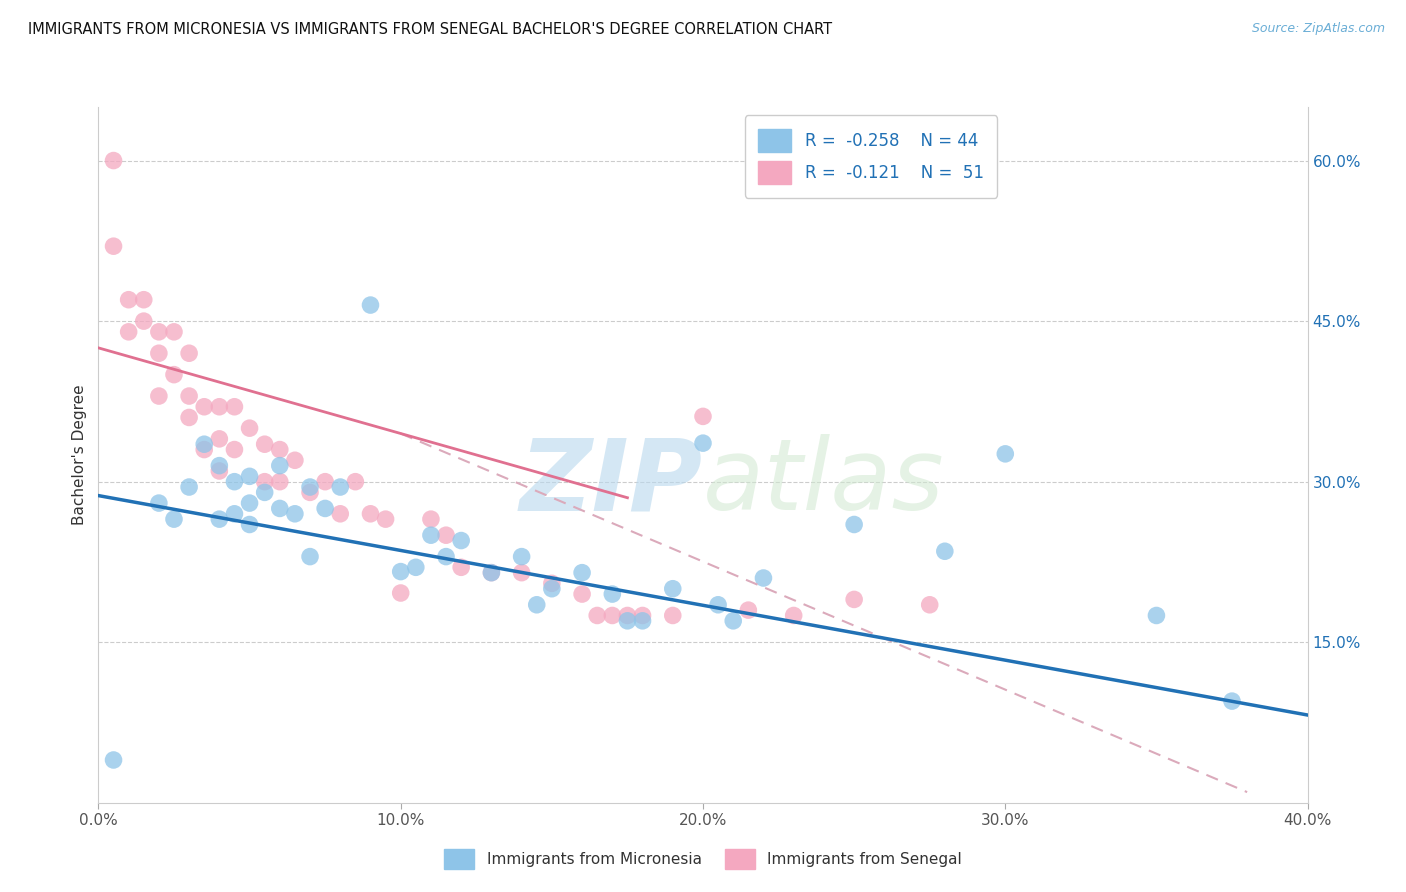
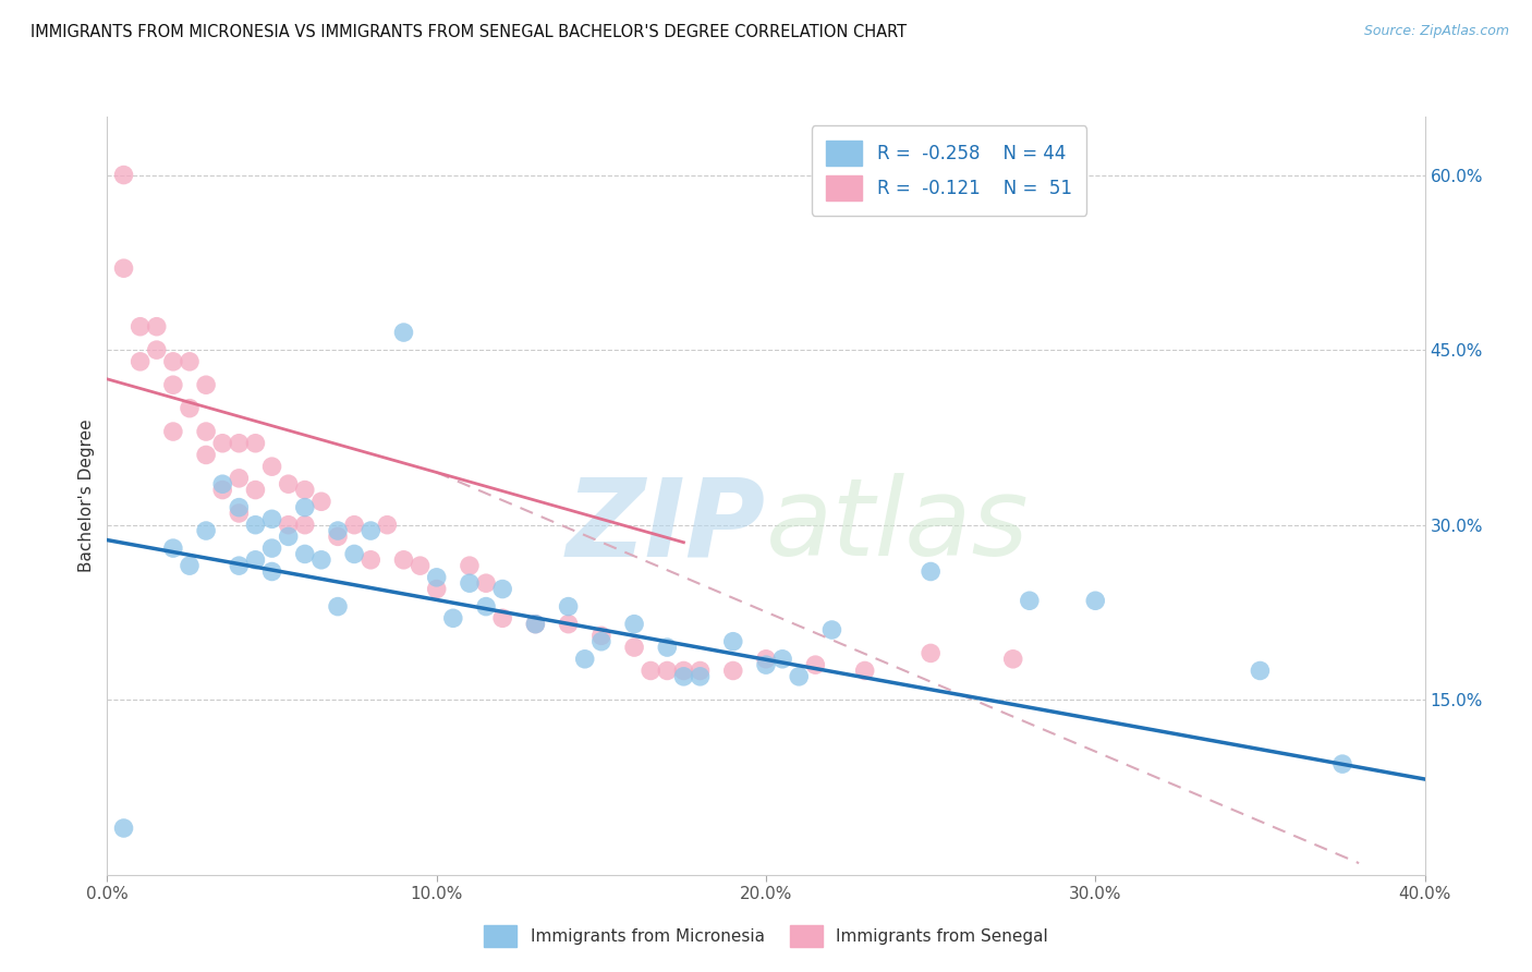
Immigrants from Micronesia/10.0%: 21.6% -> 25.5%
Immigrants from Senegal/10.0%: 19.6% -> 24.5%
Immigrants from Micronesia/20.0%: 33.6% -> 18.0%
Immigrants from Senegal/20.0%: 36.1% -> 18.5%
Immigrants from Micronesia/30.0%: 32.6% -> 23.5%
